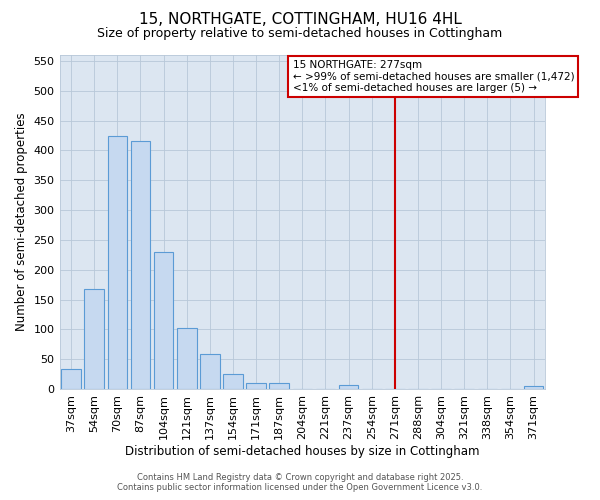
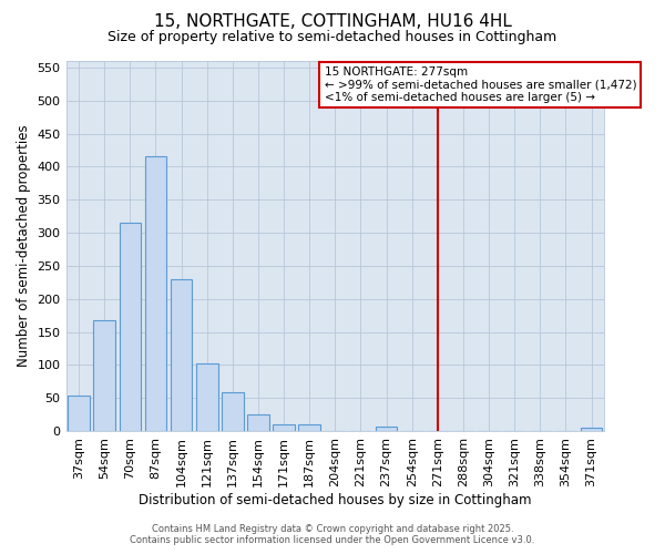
37sqm: 33 -> 54
70sqm: 425 -> 316
